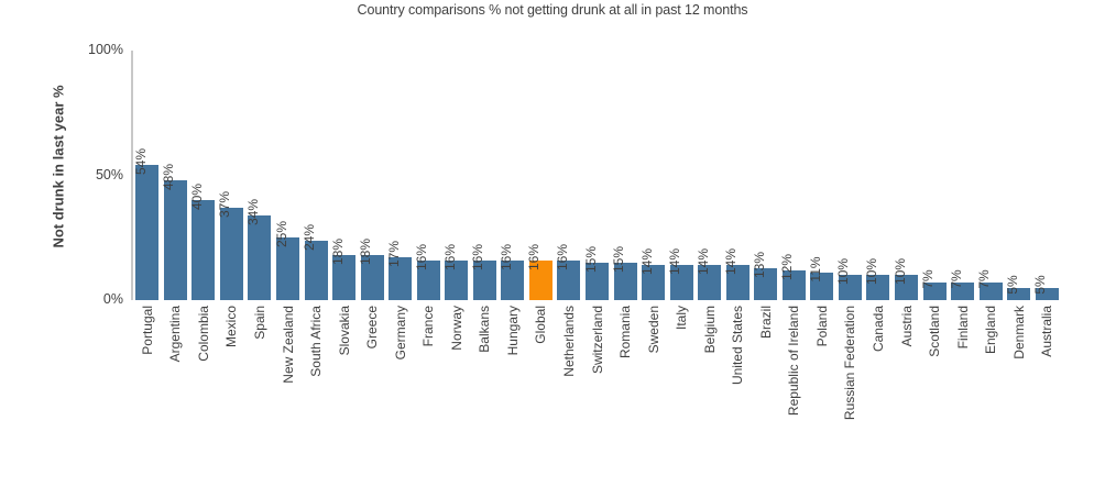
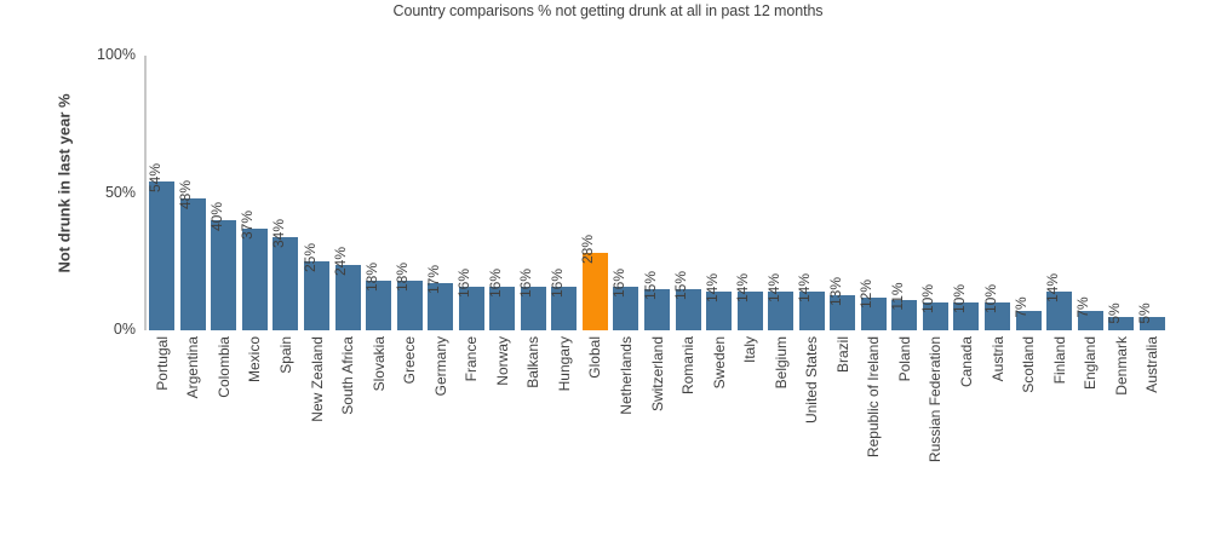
Global: 16% -> 28%
Finland: 7% -> 14%
